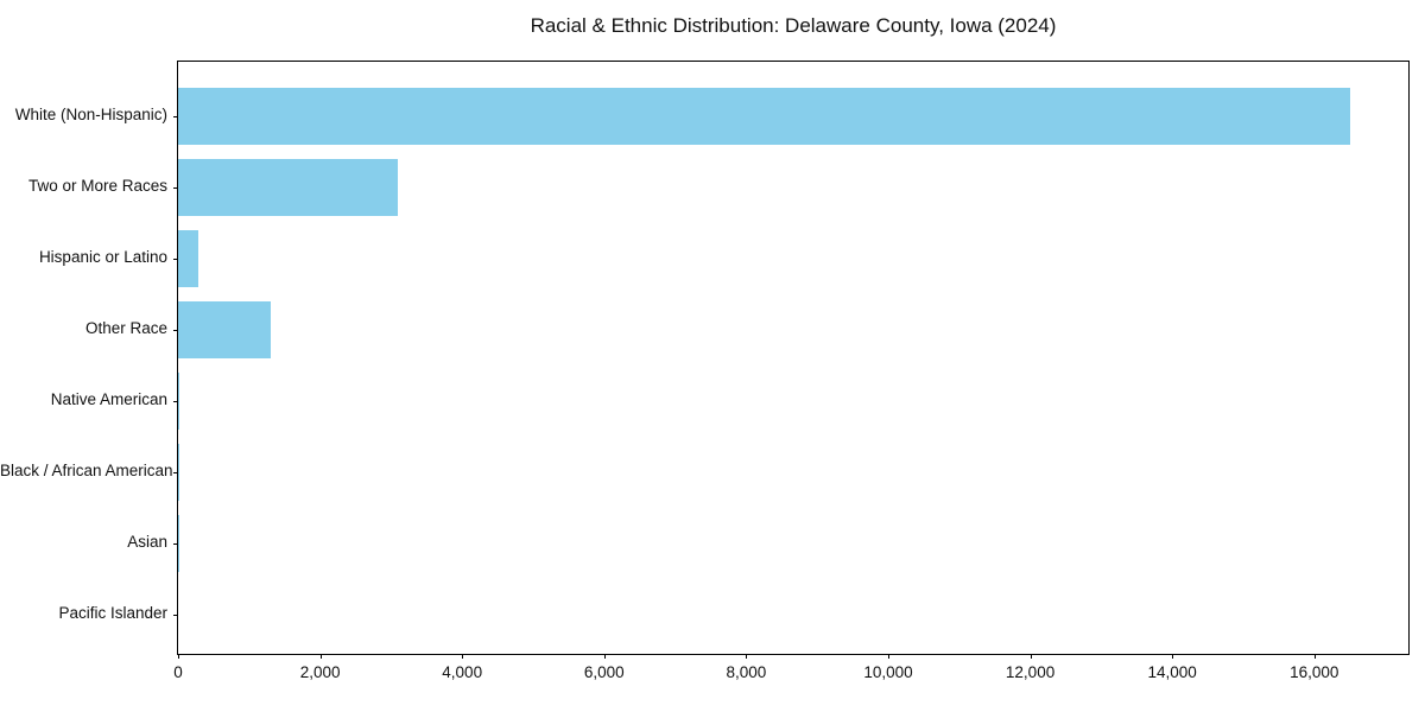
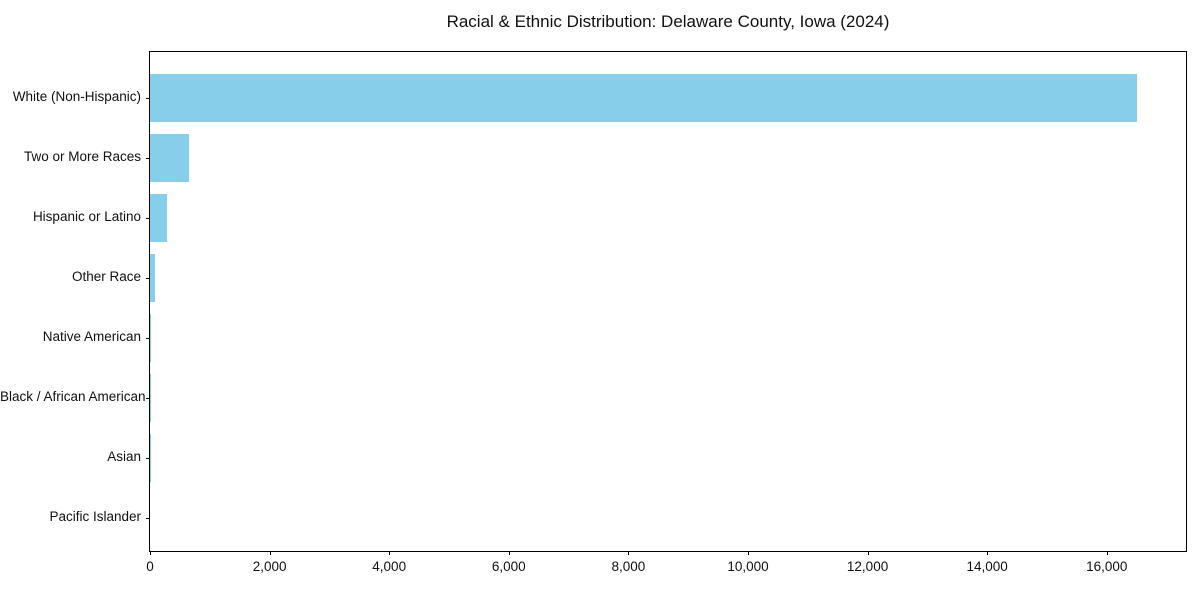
Two or More Races: 3100 -> 600
Other Race: 1300 -> 100
